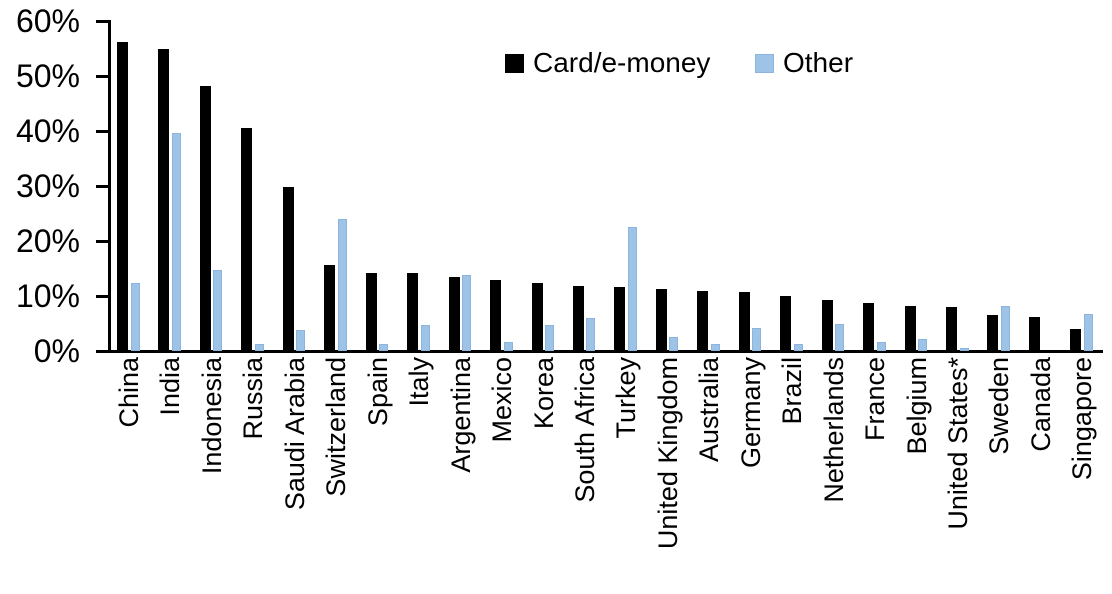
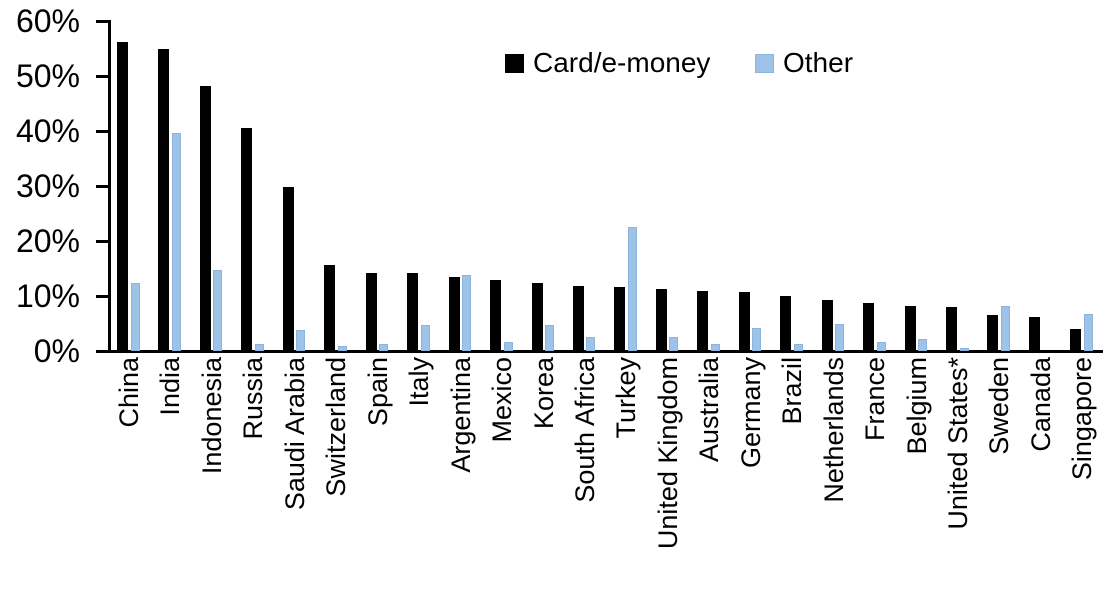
Other/Switzerland: 24% -> 1%
Other/South Africa: 6% -> 3%
